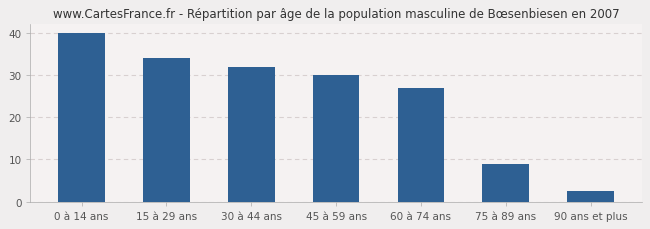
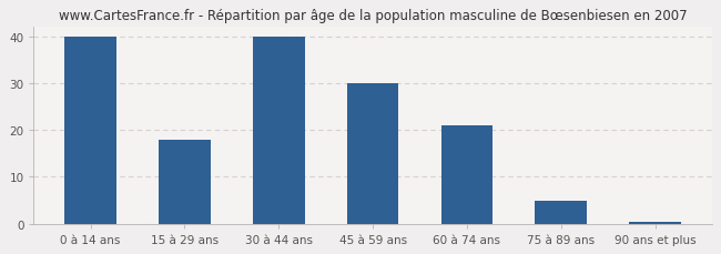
15 à 29 ans: 34.0 -> 18.0
30 à 44 ans: 32.0 -> 40.0
60 à 74 ans: 27.0 -> 21.0
75 à 89 ans: 9.0 -> 5.0
90 ans et plus: 2.5 -> 0.5
